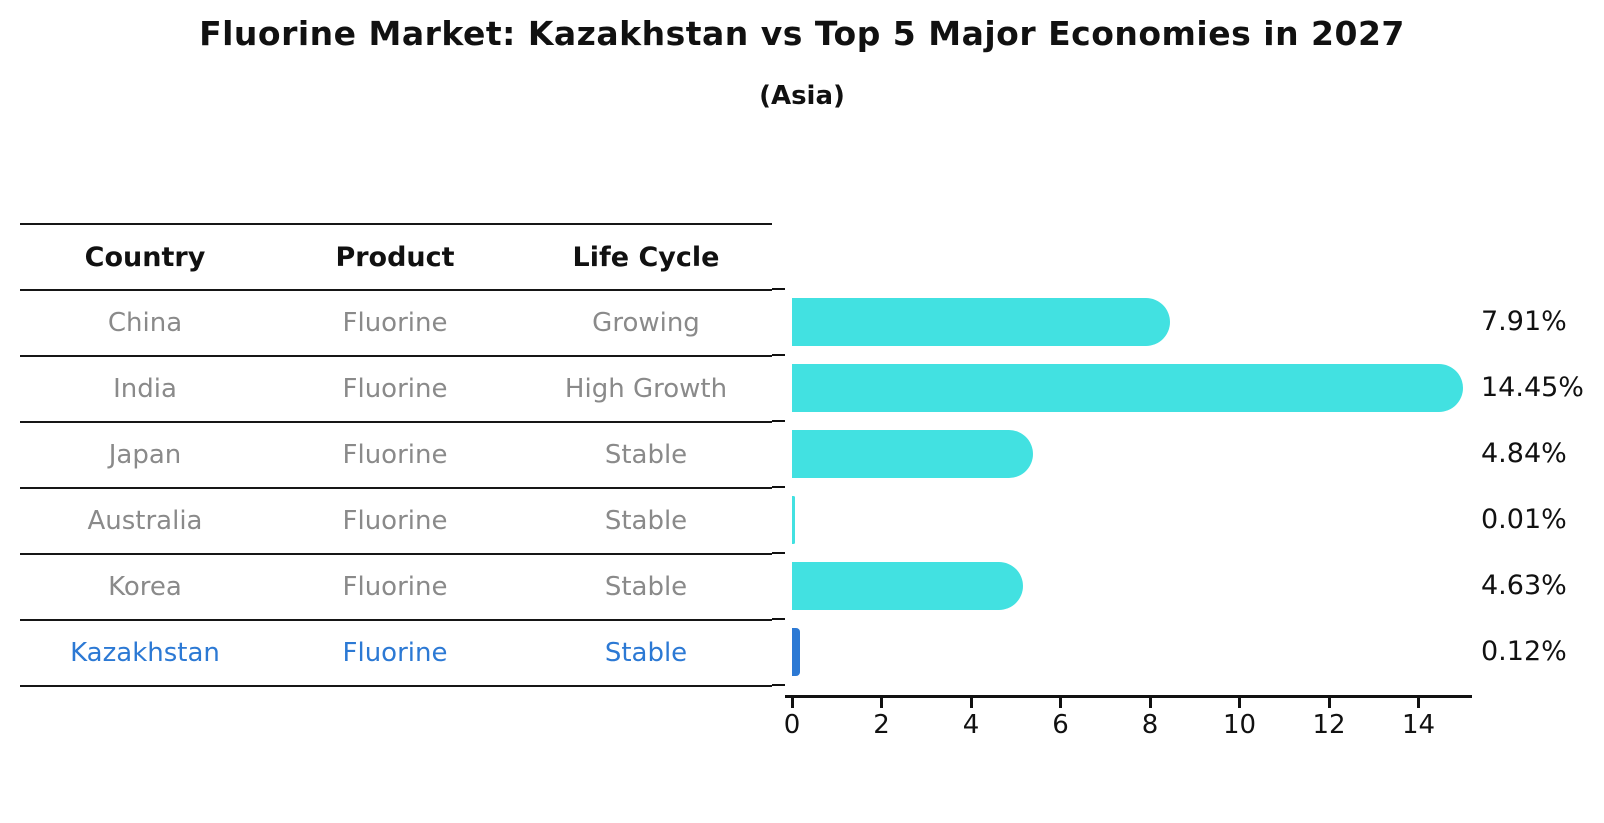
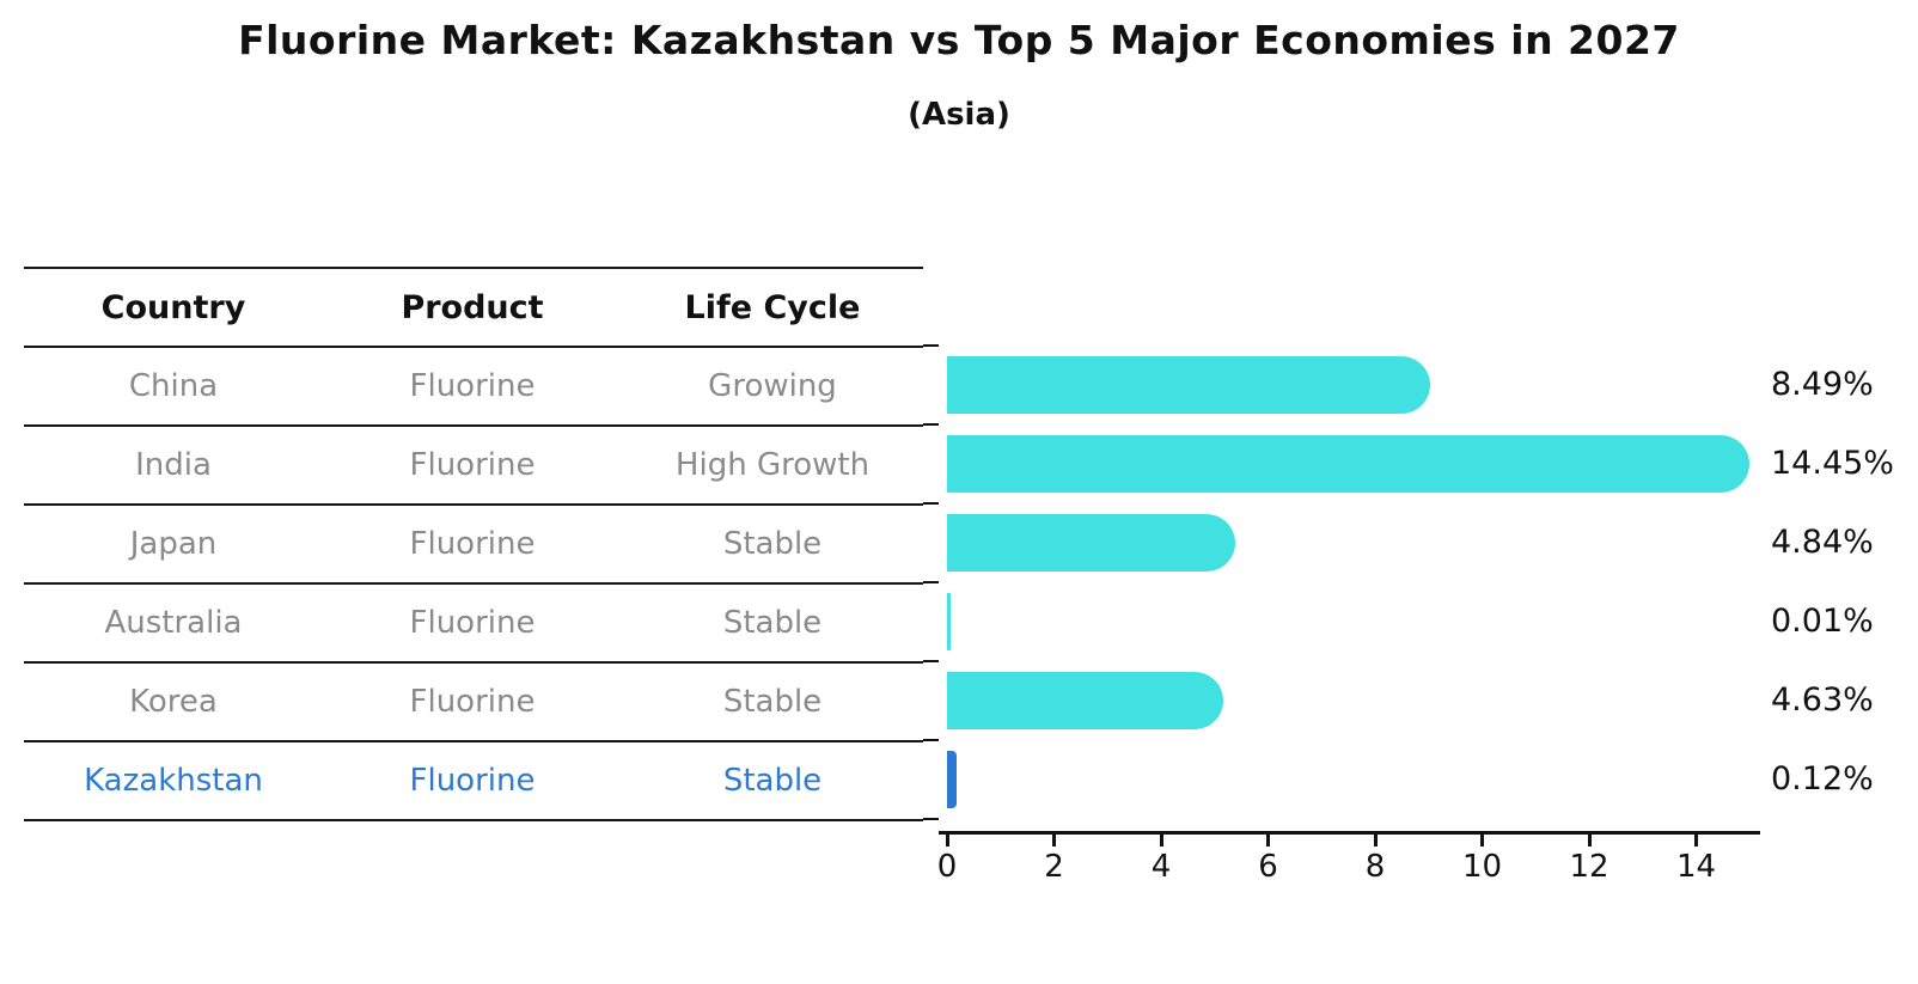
China: 7.91% -> 8.49%
